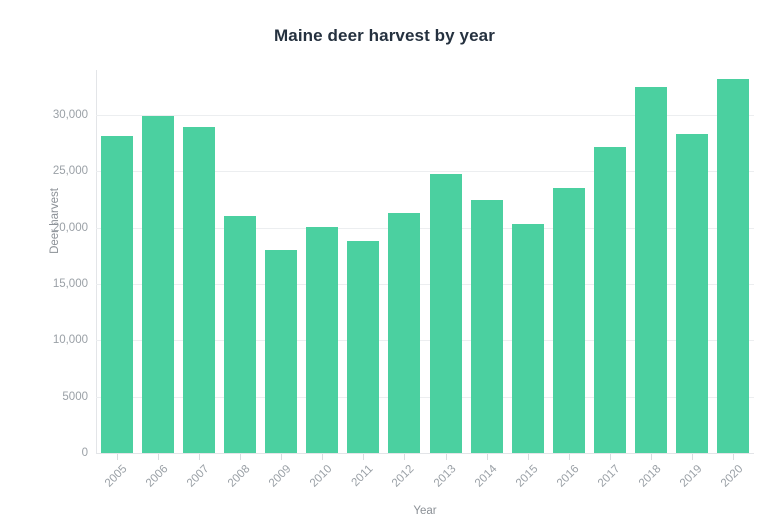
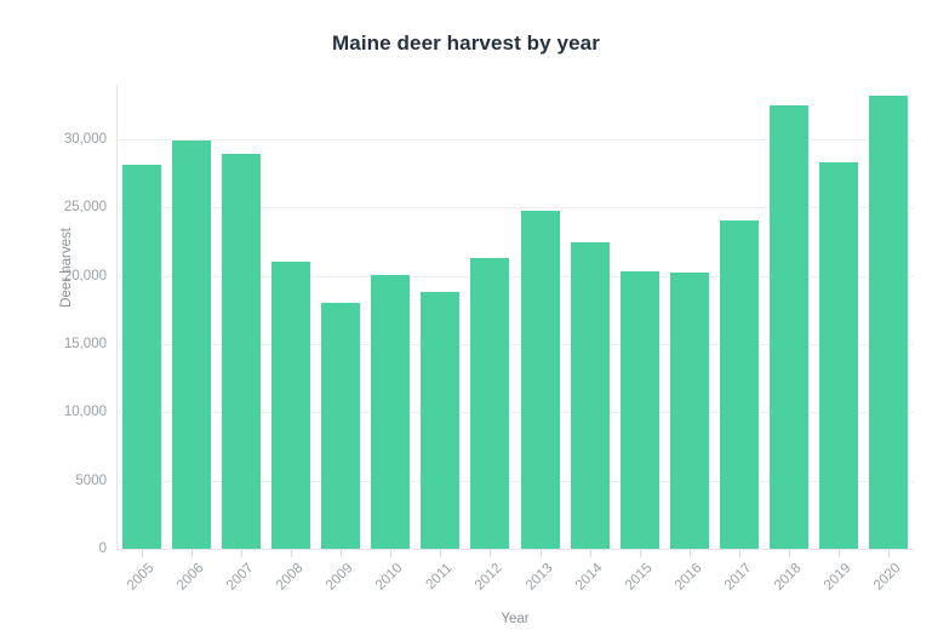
2016: 23500 -> 20200
2017: 27200 -> 24100
